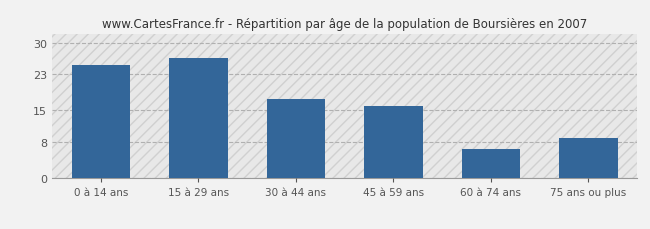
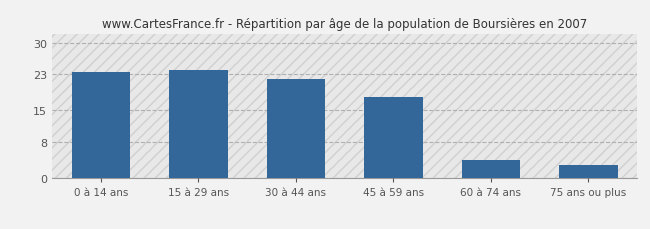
0 à 14 ans: 25.0 -> 23.5
15 à 29 ans: 26.5 -> 24.0
30 à 44 ans: 17.5 -> 22.0
45 à 59 ans: 16.0 -> 18.0
60 à 74 ans: 6.5 -> 4.0
75 ans ou plus: 9.0 -> 3.0
